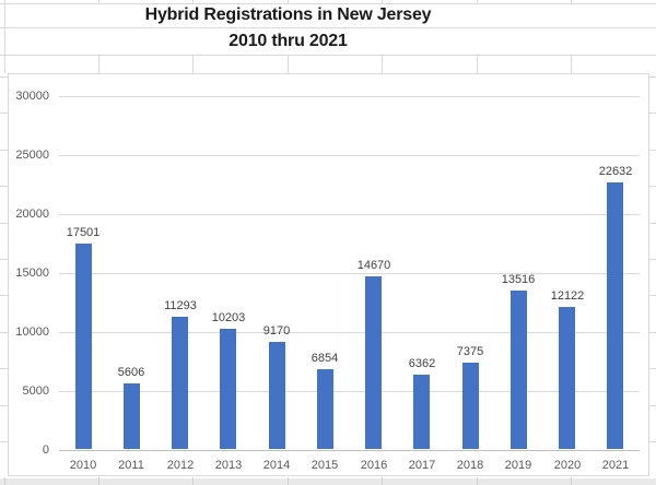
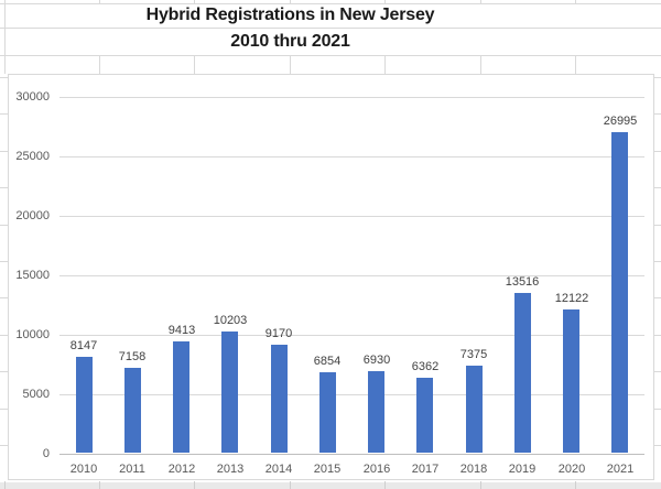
2010: 17501 -> 8147
2011: 5606 -> 7158
2012: 11293 -> 9413
2016: 14670 -> 6930
2021: 22632 -> 26995
